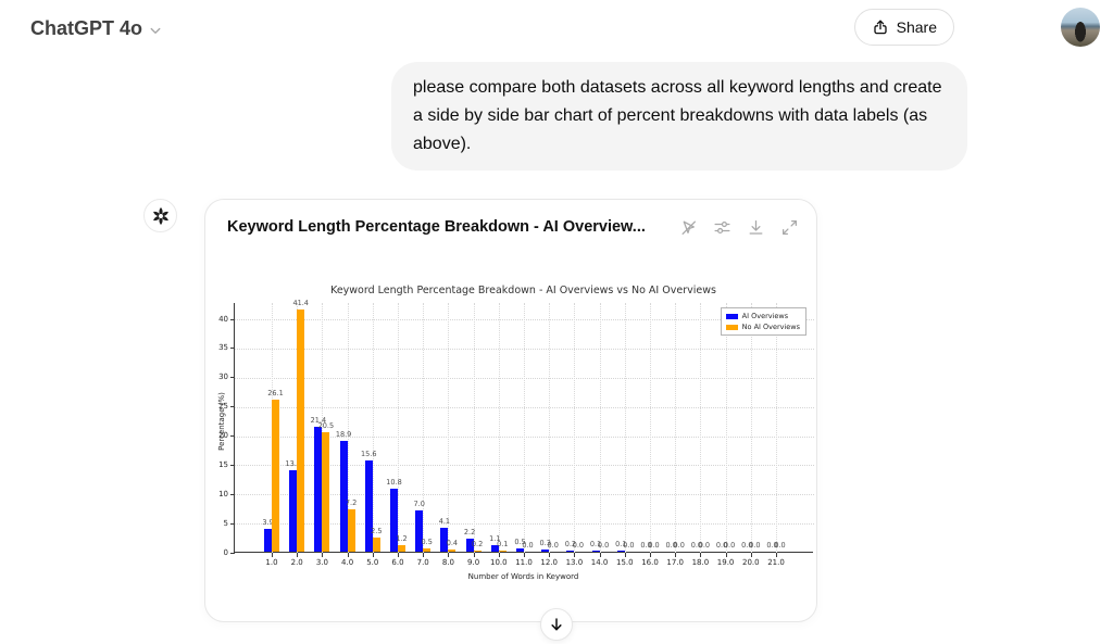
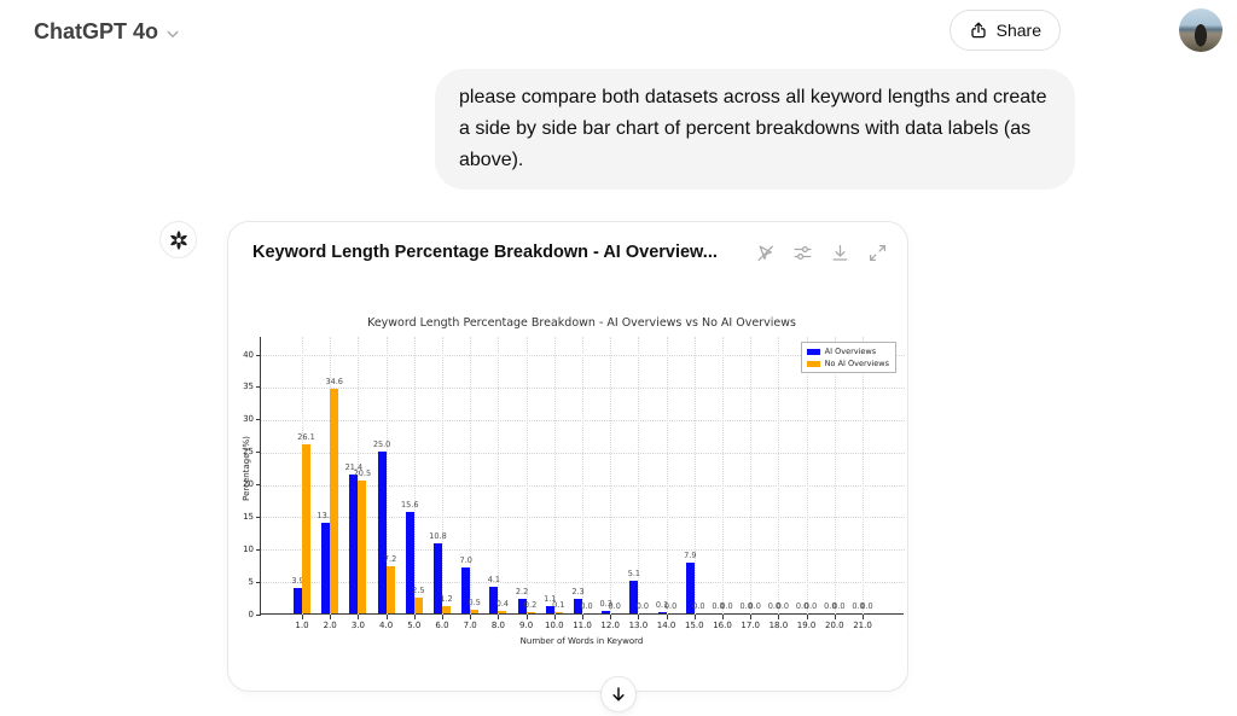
No AI Overviews/2.0: 41.4 -> 34.6
AI Overviews/4.0: 18.9 -> 25.0
AI Overviews/11.0: 0.5 -> 2.3
AI Overviews/13.0: 0.2 -> 5.1
AI Overviews/15.0: 0.1 -> 7.9
